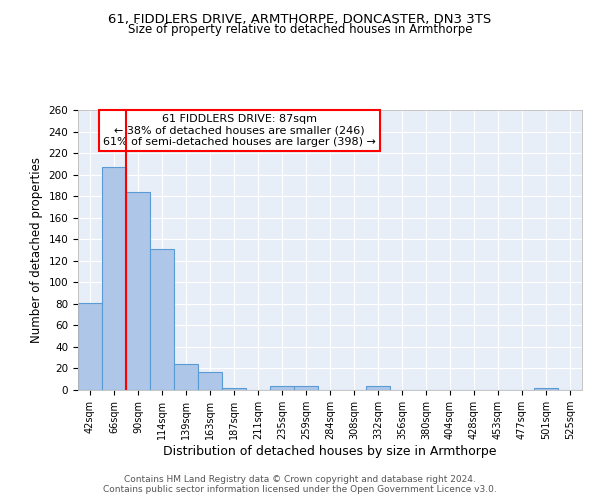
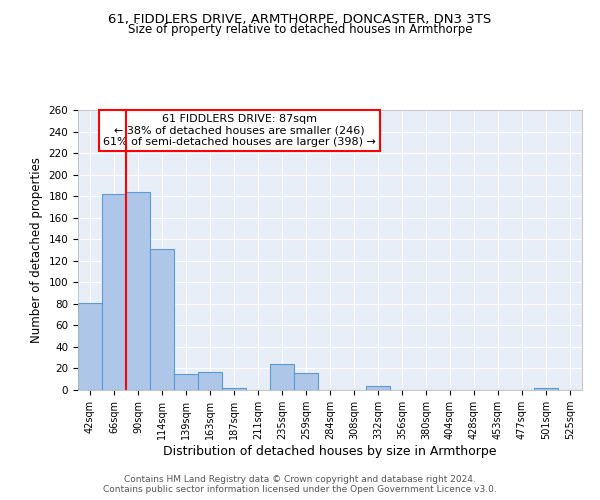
66sqm: 207 -> 182
139sqm: 24 -> 15
235sqm: 4 -> 24
259sqm: 4 -> 16
